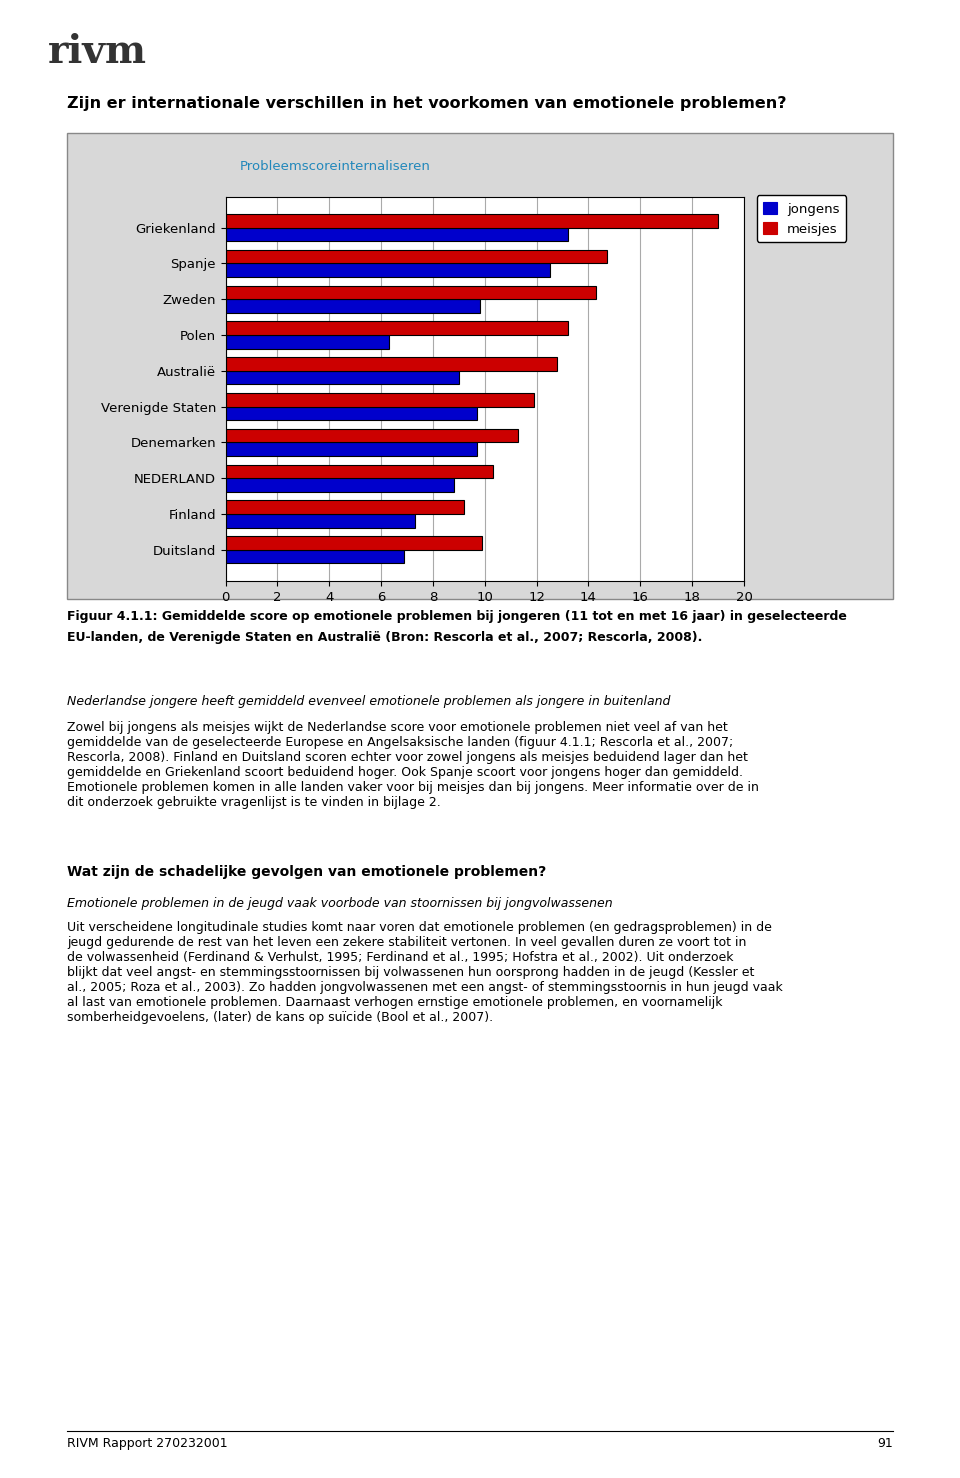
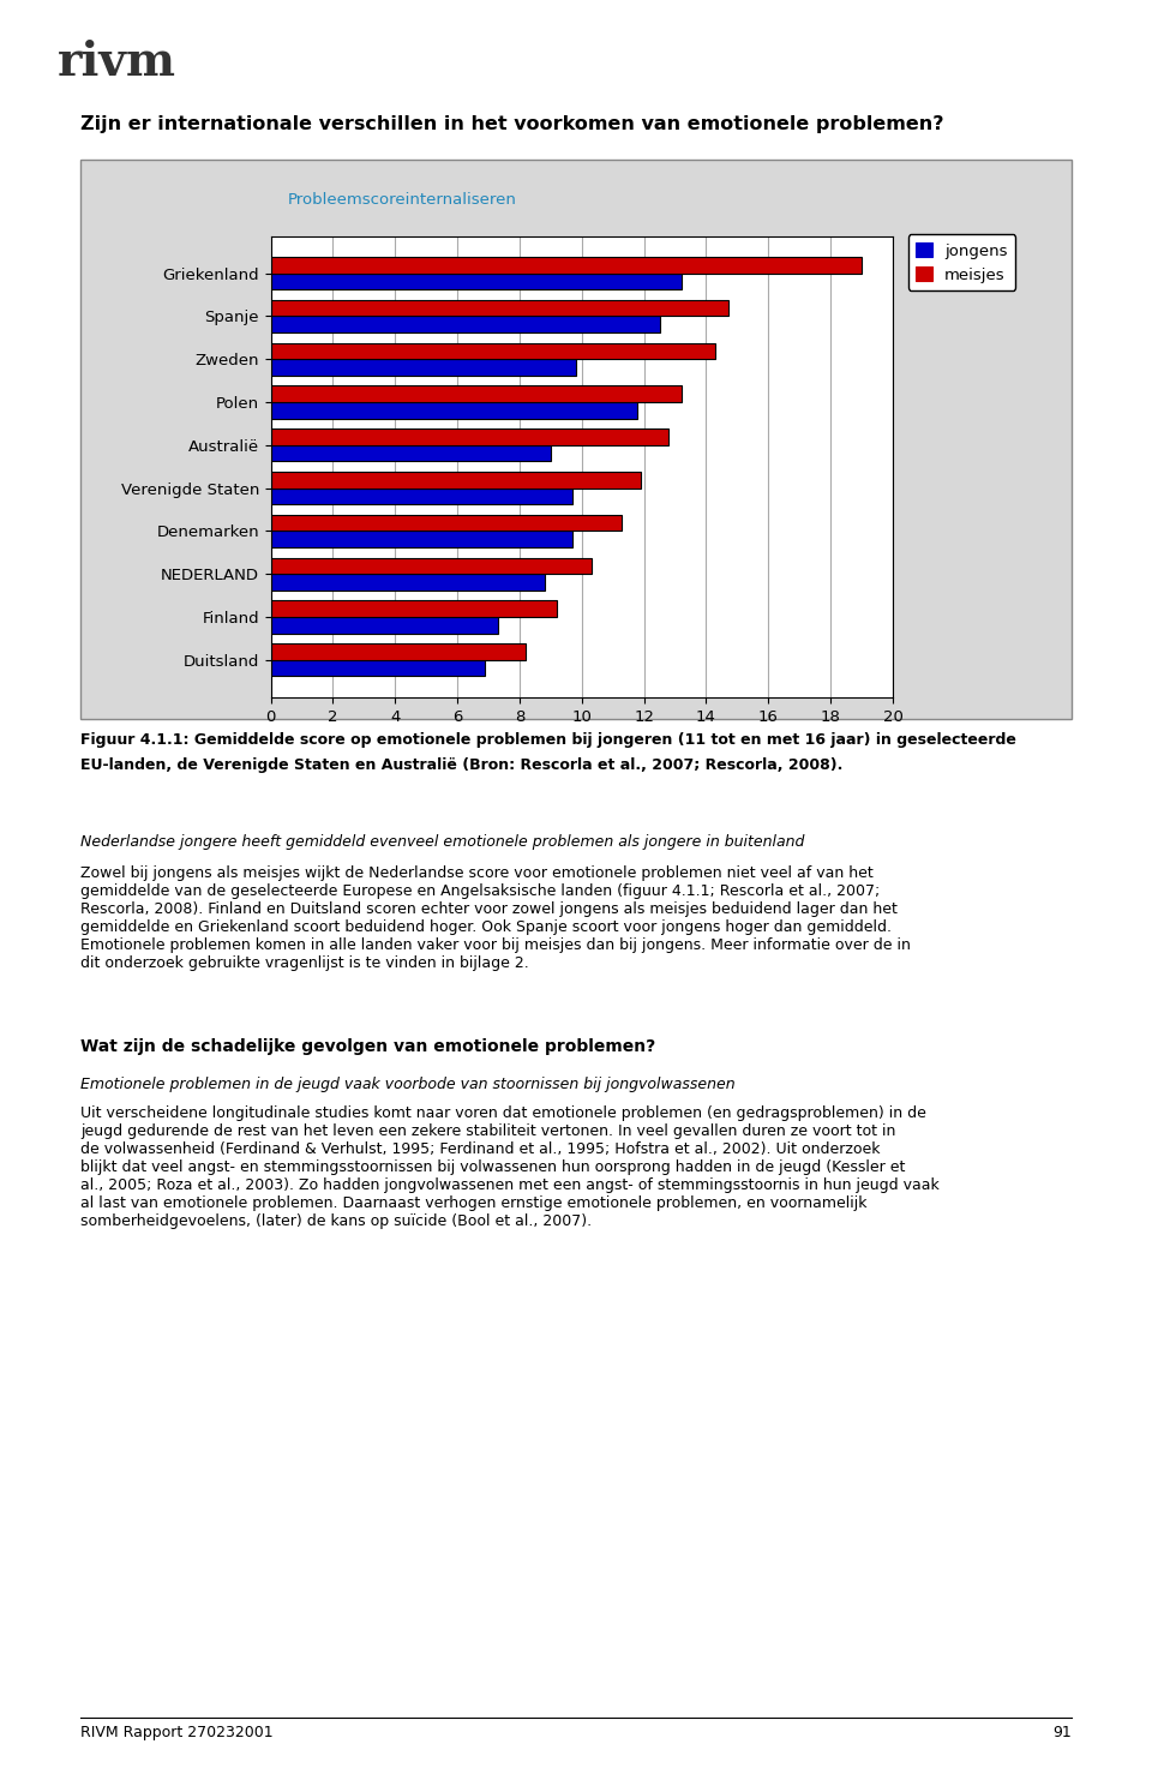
jongens/Polen: 6.3 -> 11.8
meisjes/Duitsland: 9.9 -> 8.2
